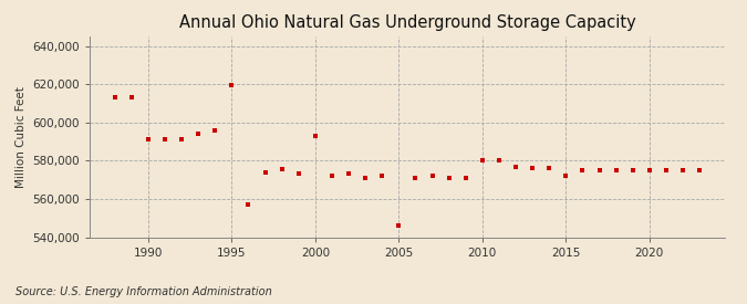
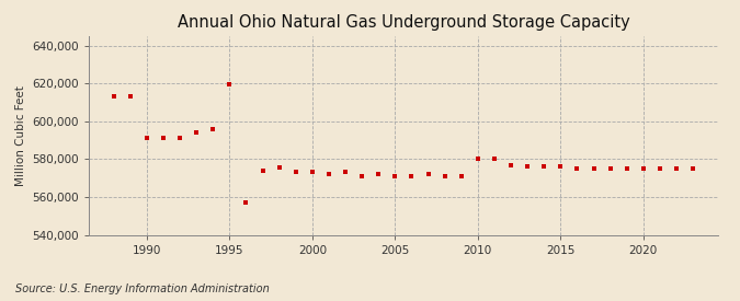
2000: 593,000 -> 573,000
2005: 546,000 -> 571,000
2015: 572,000 -> 576,000
